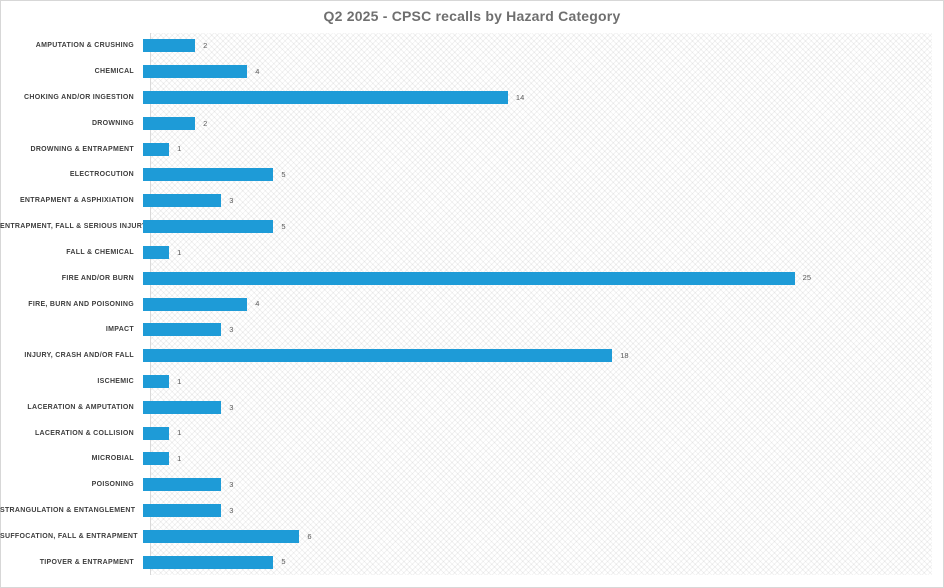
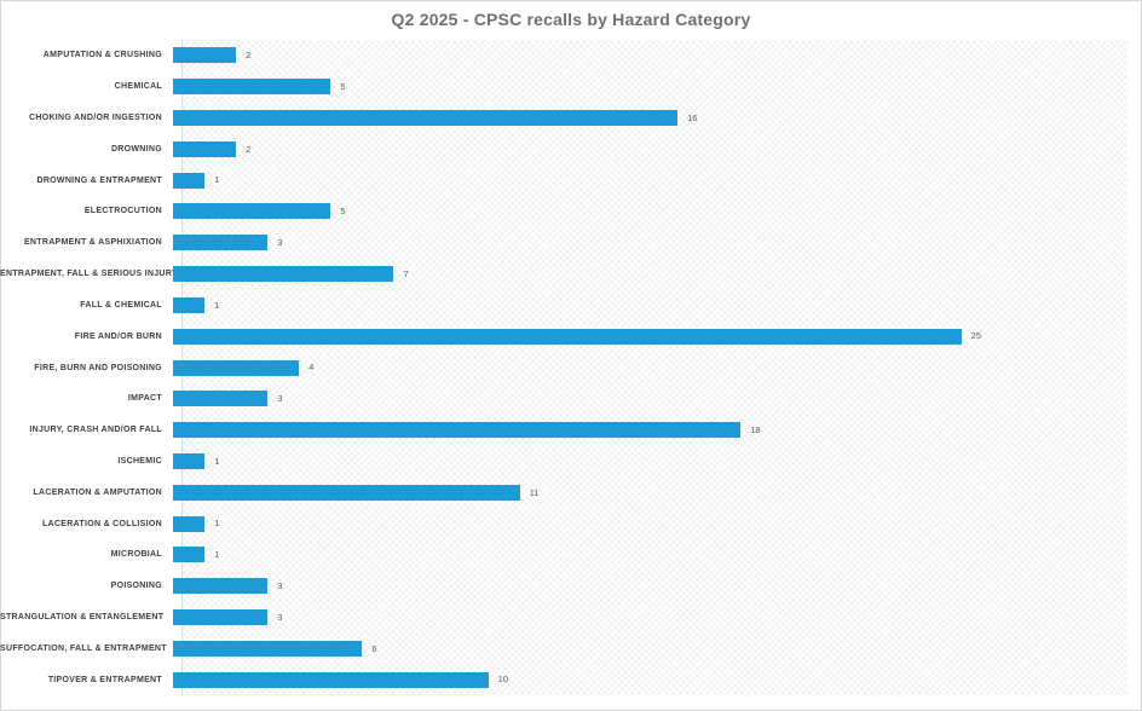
CHEMICAL: 4 -> 5
CHOKING AND/OR INGESTION: 14 -> 16
ENTRAPMENT, FALL & SERIOUS INJURY: 5 -> 7
LACERATION & AMPUTATION: 3 -> 11
TIPOVER & ENTRAPMENT: 5 -> 10
